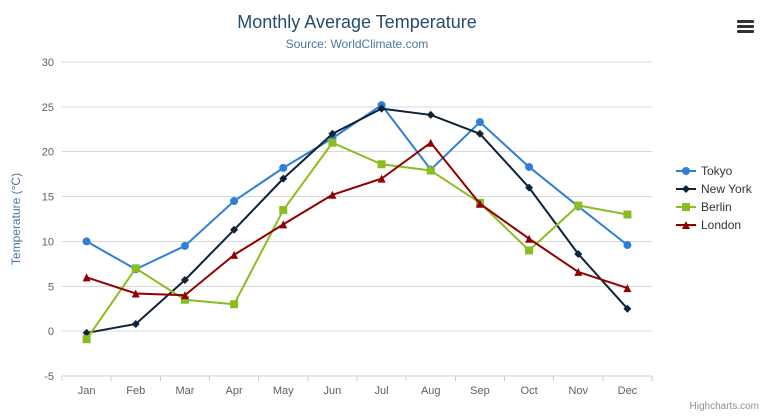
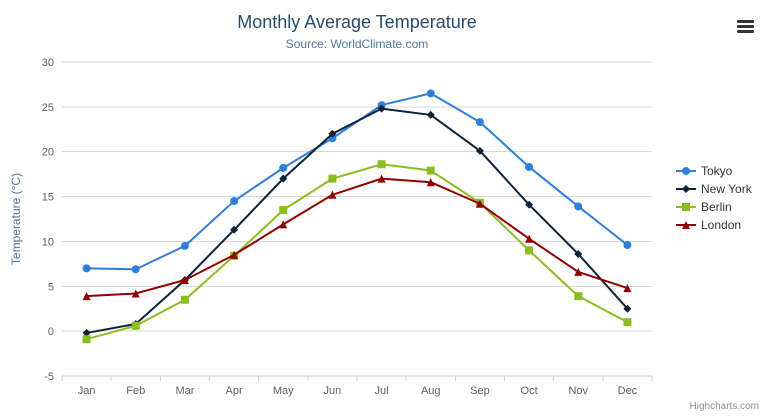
Tokyo/Jan: 10 -> 7
London/Jan: 6 -> 4
Berlin/Feb: 7 -> 1
London/Mar: 4 -> 6
Berlin/Apr: 3 -> 8
Berlin/Jun: 21 -> 17
Tokyo/Aug: 18 -> 26
London/Aug: 21 -> 17
New York/Sep: 22 -> 20
New York/Oct: 16 -> 14
Berlin/Nov: 14 -> 4
Berlin/Dec: 13 -> 1
